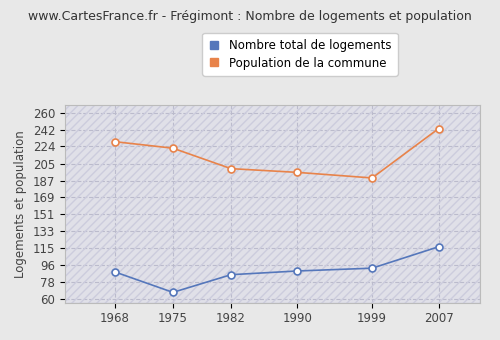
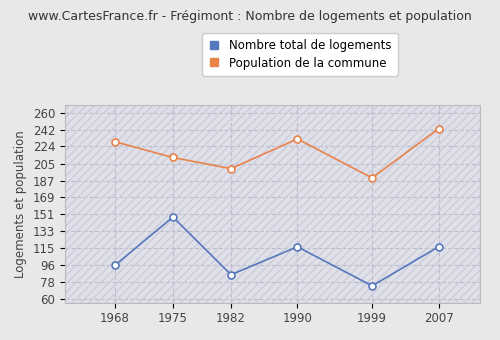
Nombre total de logements/1968: 89 -> 96
Nombre total de logements/1975: 67 -> 148
Population de la commune/1975: 222 -> 212
Nombre total de logements/1990: 90 -> 116
Population de la commune/1990: 196 -> 232
Nombre total de logements/1999: 93 -> 74
